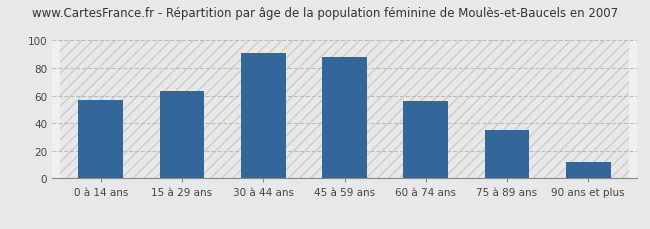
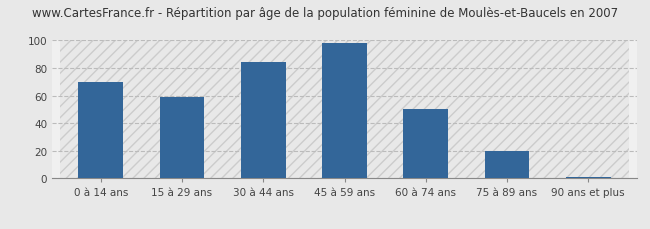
0 à 14 ans: 57 -> 70
15 à 29 ans: 63 -> 59
30 à 44 ans: 91 -> 84
45 à 59 ans: 88 -> 98
60 à 74 ans: 56 -> 50
75 à 89 ans: 35 -> 20
90 ans et plus: 12 -> 1
